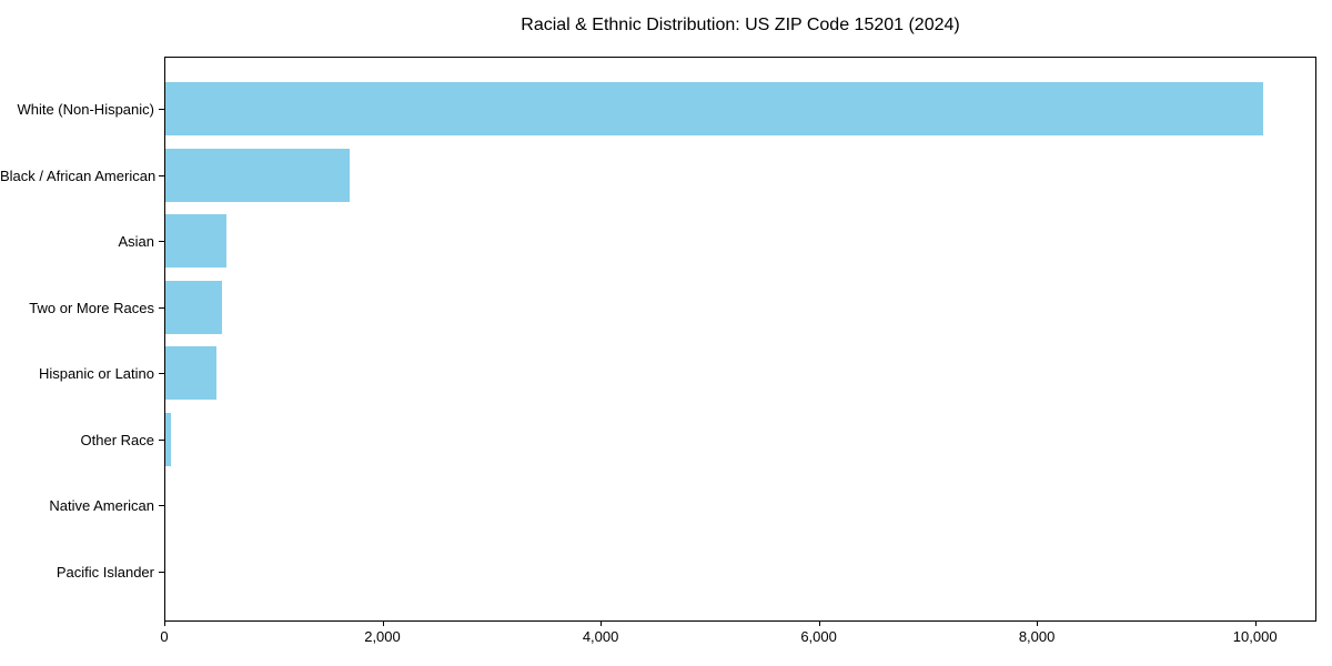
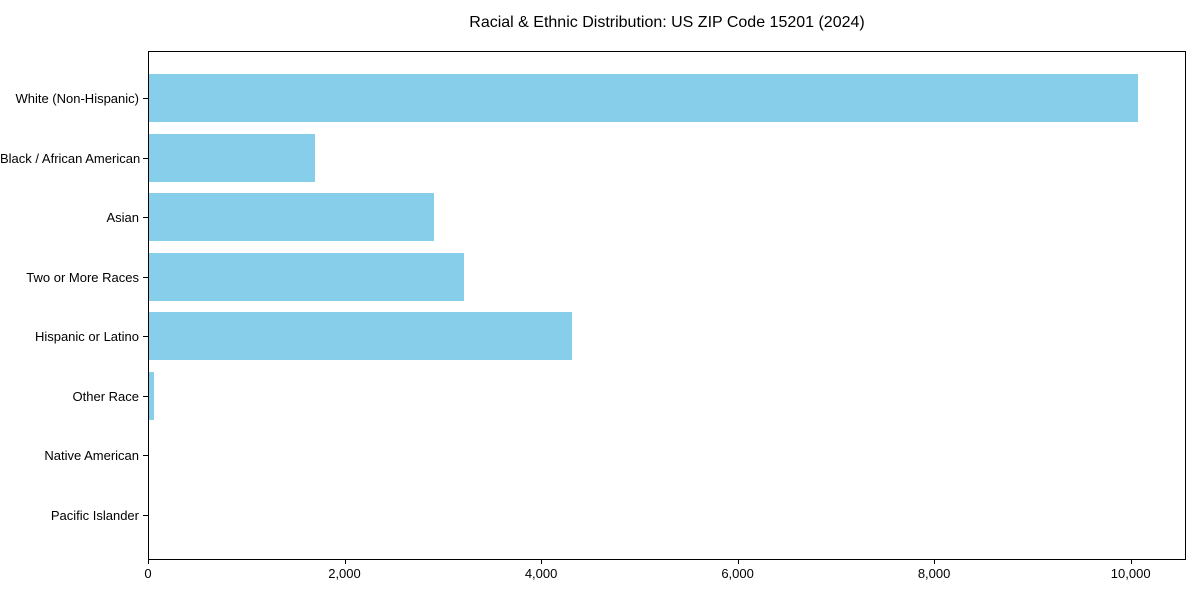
Asian: 600 -> 2900
Two or More Races: 500 -> 3200
Hispanic or Latino: 500 -> 4300
